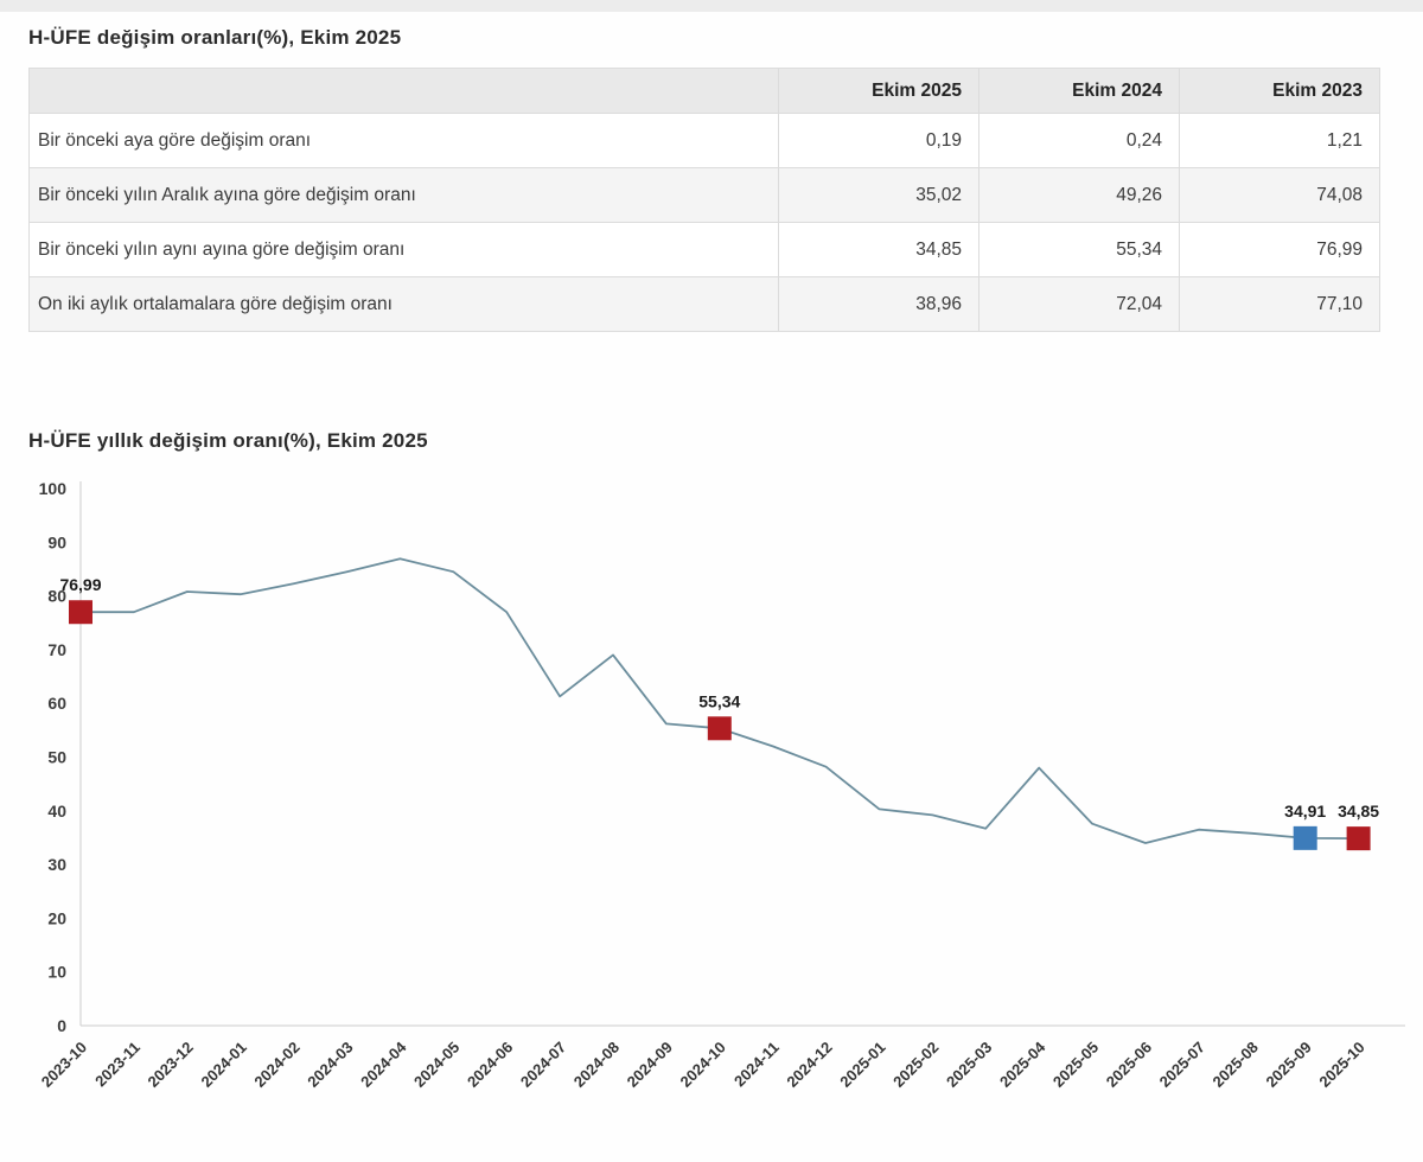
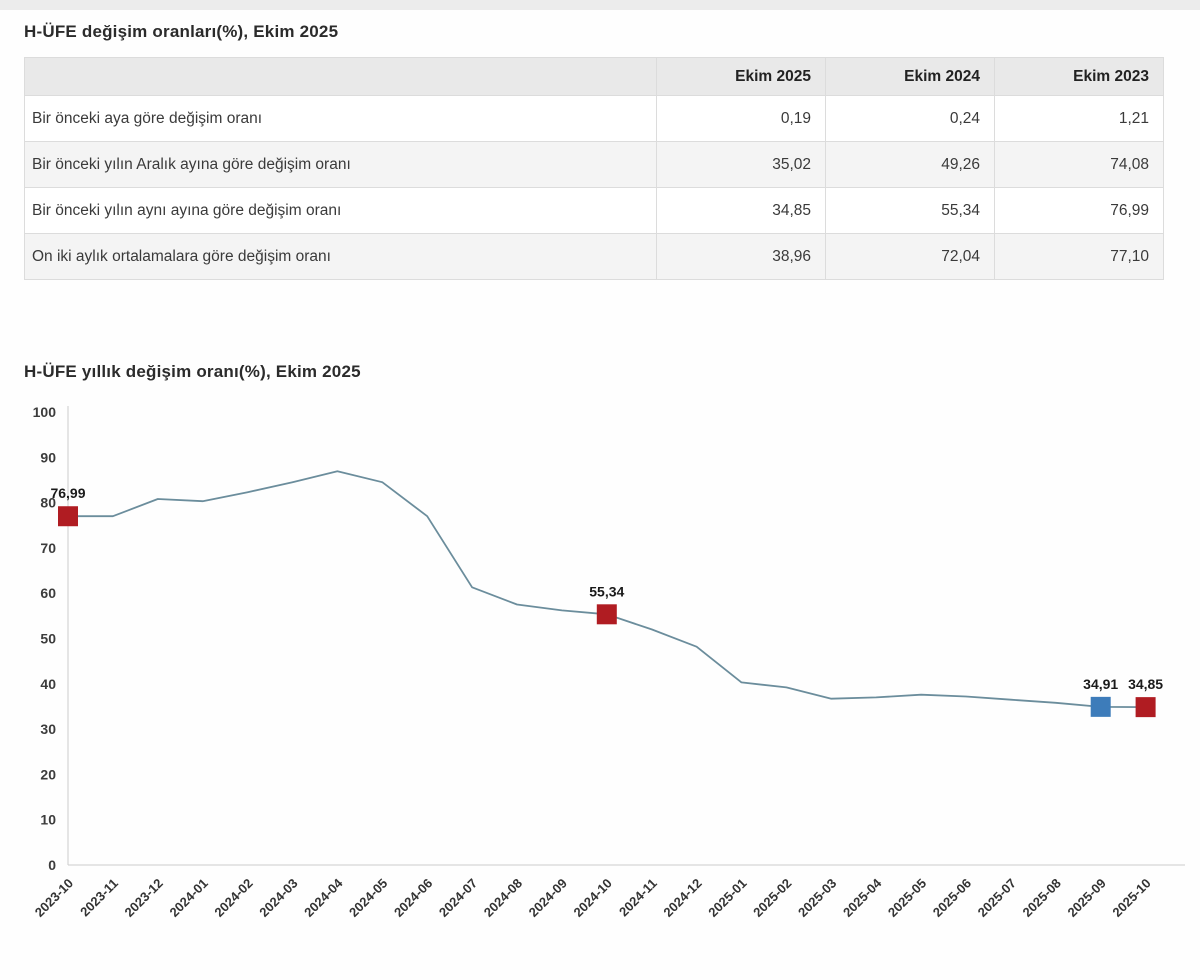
2024-08: 69 -> 58
2025-04: 48 -> 37
2025-06: 34 -> 37
